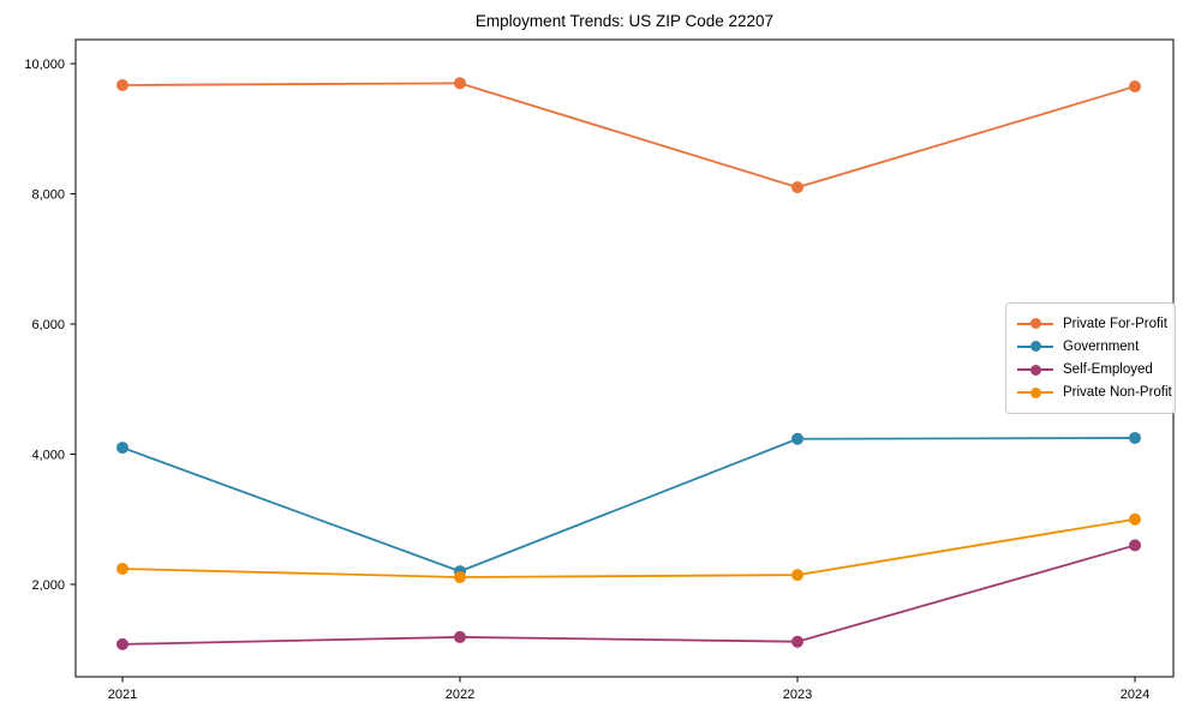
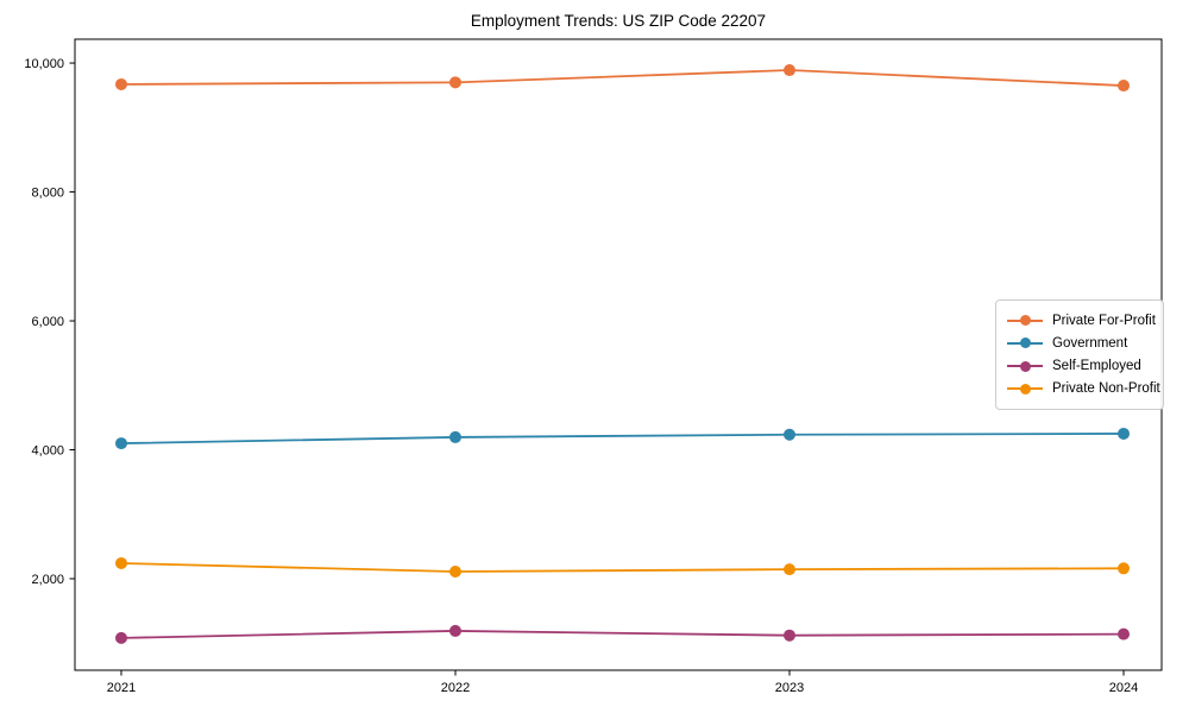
Government/2022: 2200 -> 4200
Private For-Profit/2023: 8100 -> 9900
Self-Employed/2024: 2600 -> 1100
Private Non-Profit/2024: 3000 -> 2200
